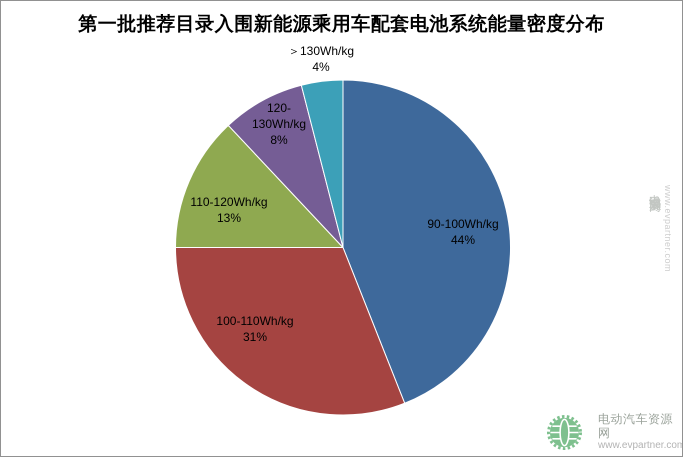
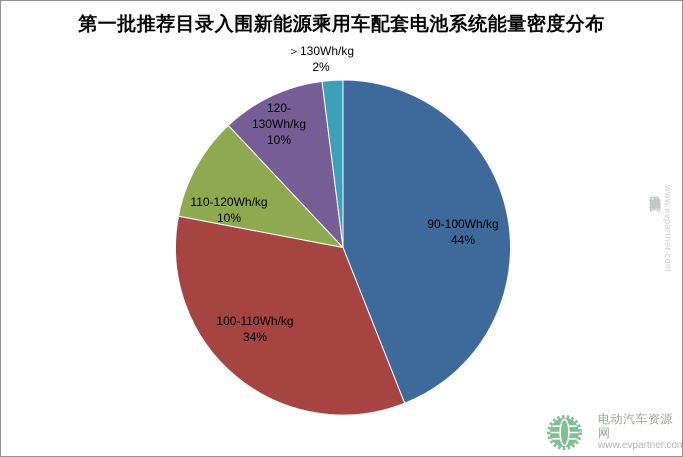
100-110Wh/kg: 31% -> 34%
110-120Wh/kg: 13% -> 10%
120-130Wh/kg: 8% -> 10%
＞130Wh/kg: 4% -> 2%
